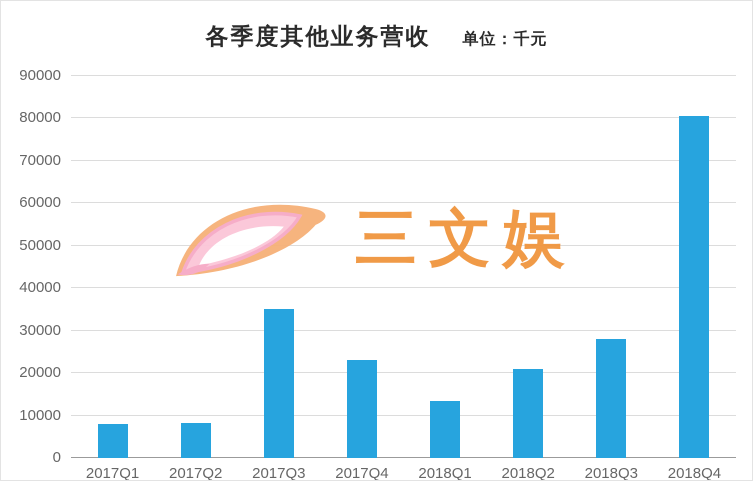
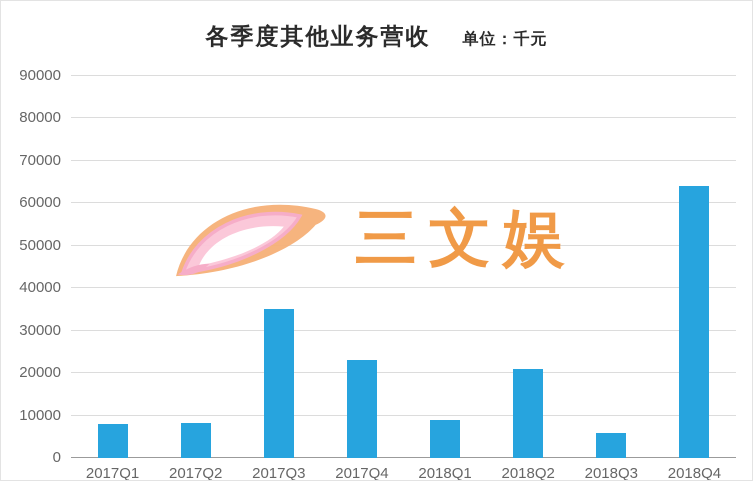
2018Q1: 14000 -> 9000
2018Q3: 28000 -> 6000
2018Q4: 80000 -> 64000
